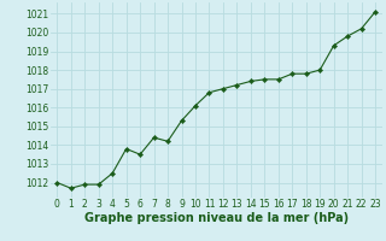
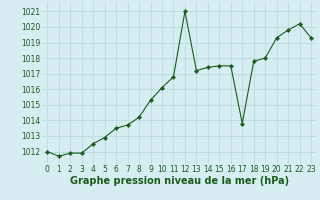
5: 1013.8 -> 1012.9
7: 1014.4 -> 1013.7
12: 1017.0 -> 1021.0
17: 1017.8 -> 1013.8
23: 1021.1 -> 1019.3
